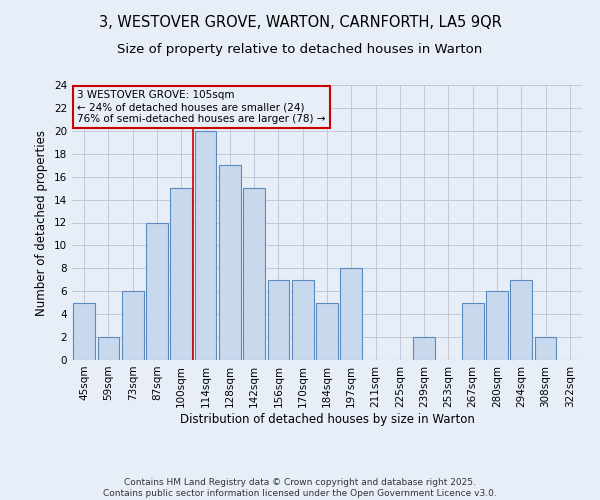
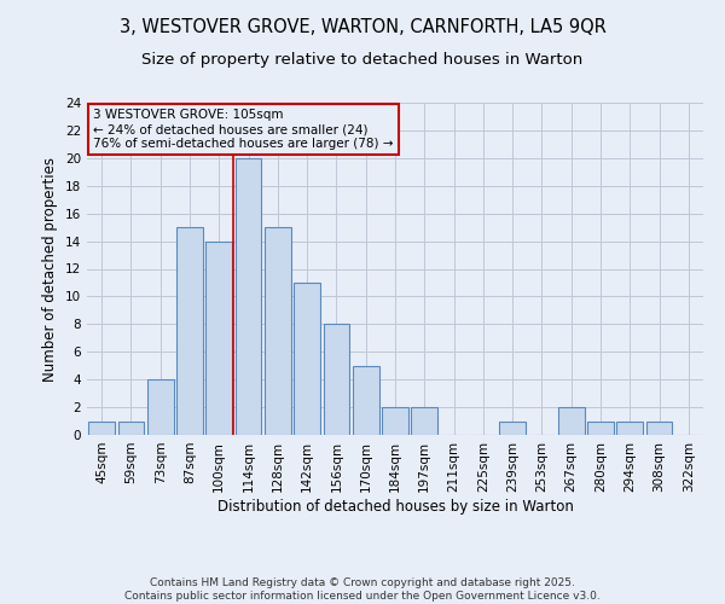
45sqm: 5 -> 1
59sqm: 2 -> 1
73sqm: 6 -> 4
87sqm: 12 -> 15
100sqm: 15 -> 14
128sqm: 17 -> 15
142sqm: 15 -> 11
156sqm: 7 -> 8
170sqm: 7 -> 5
184sqm: 5 -> 2
197sqm: 8 -> 2
239sqm: 2 -> 1
267sqm: 5 -> 2
280sqm: 6 -> 1
294sqm: 7 -> 1
308sqm: 2 -> 1
